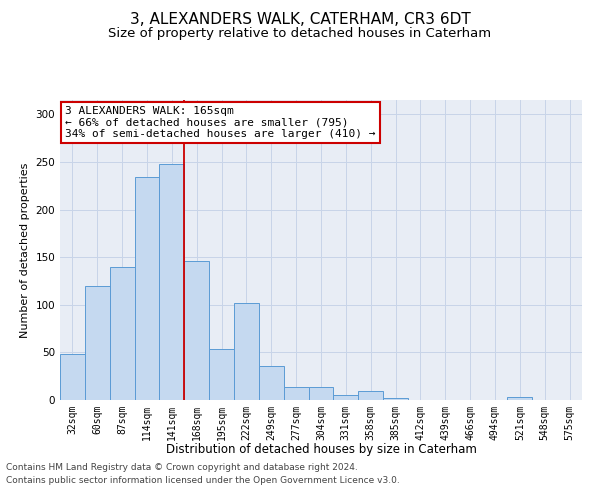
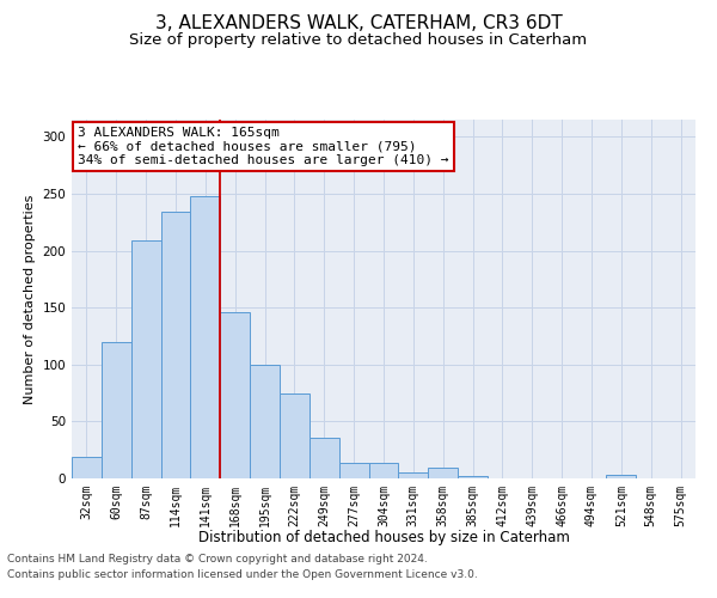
32sqm: 48 -> 19
87sqm: 140 -> 209
195sqm: 54 -> 100
222sqm: 102 -> 75
